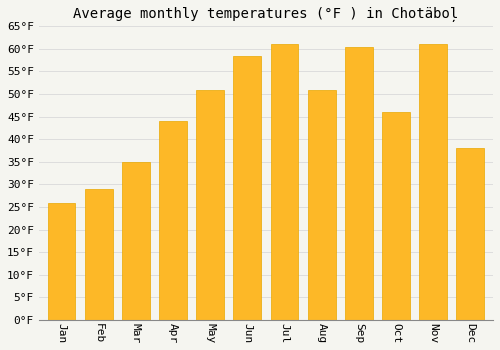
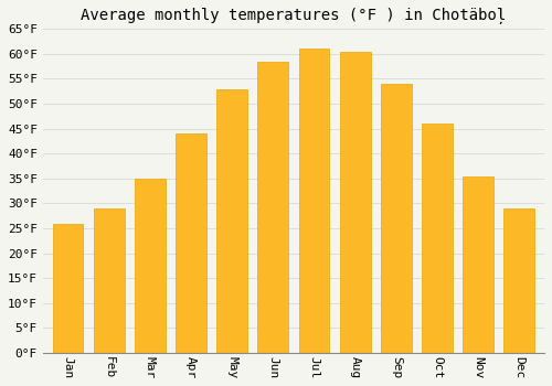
May: 51.0°F -> 53.0°F
Aug: 51.0°F -> 60.5°F
Sep: 60.5°F -> 54.0°F
Nov: 61.0°F -> 35.5°F
Dec: 38.0°F -> 29.0°F
